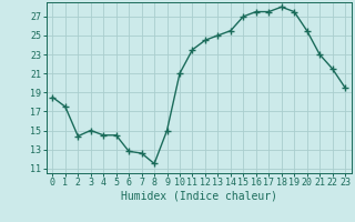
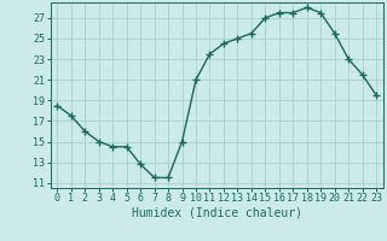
2: 14.4 -> 16.0
7: 12.6 -> 11.5
